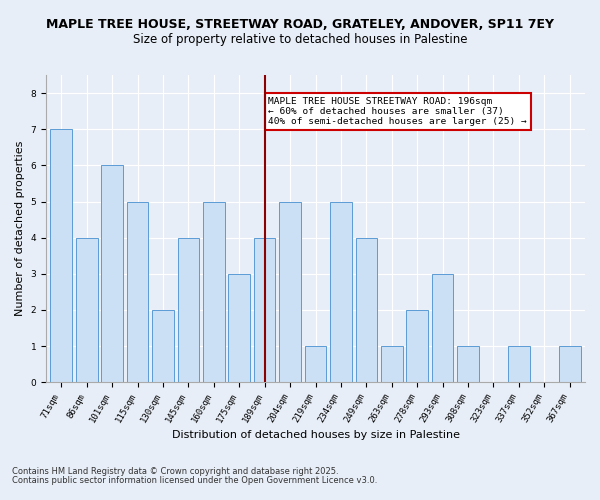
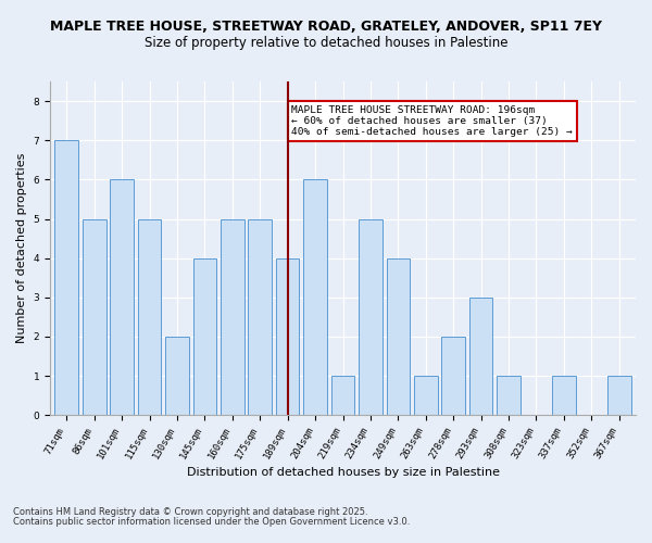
86sqm: 4 -> 5
175sqm: 3 -> 5
204sqm: 5 -> 6
